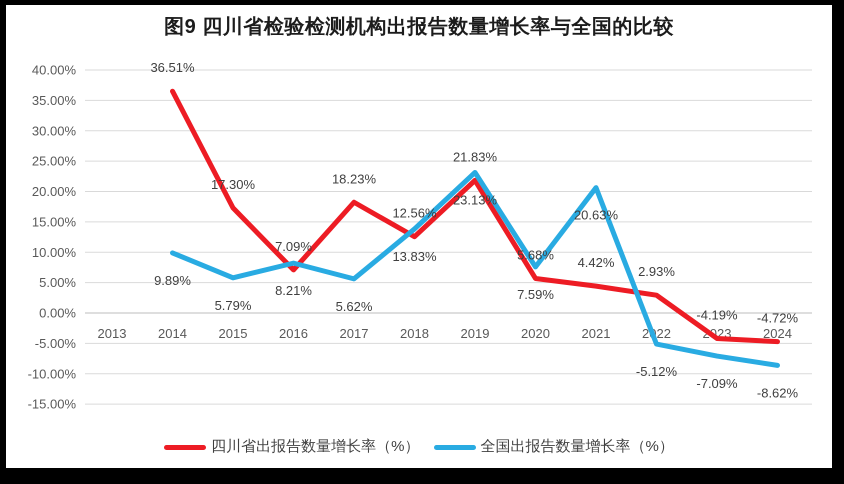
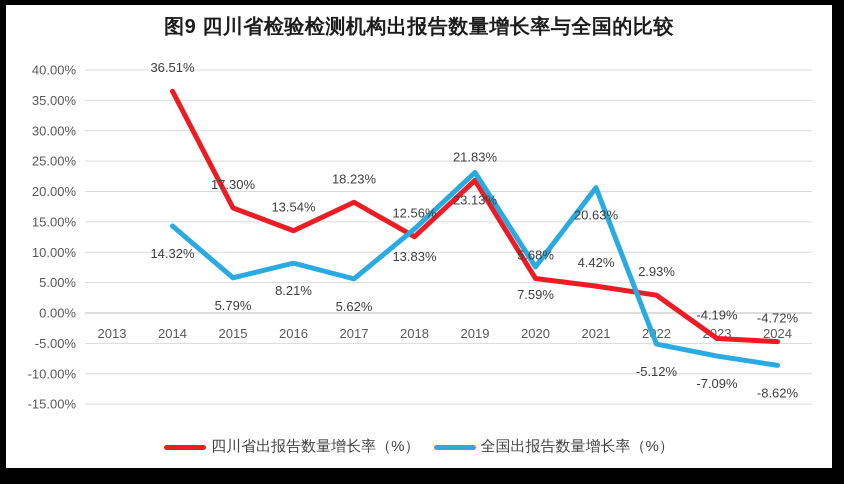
全国出报告数量增长率（%）/2014: 9.89% -> 14.32%
四川省出报告数量增长率（%）/2016: 7.09% -> 13.54%
